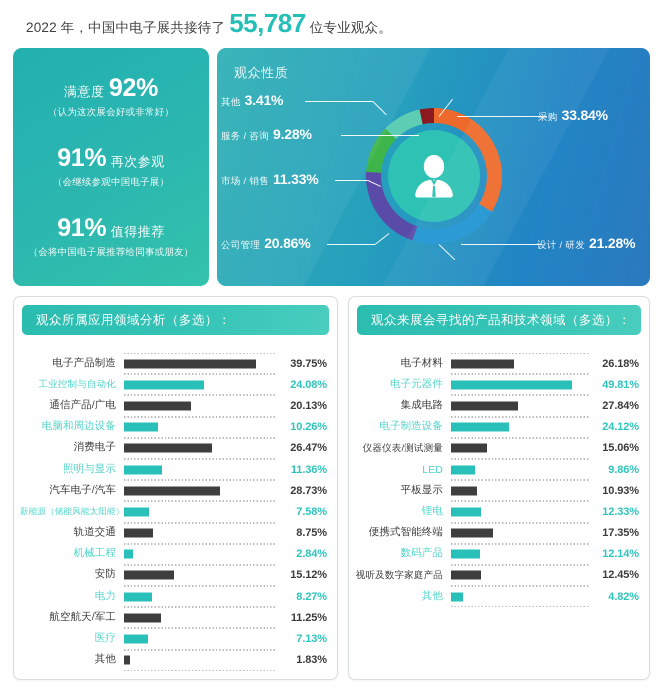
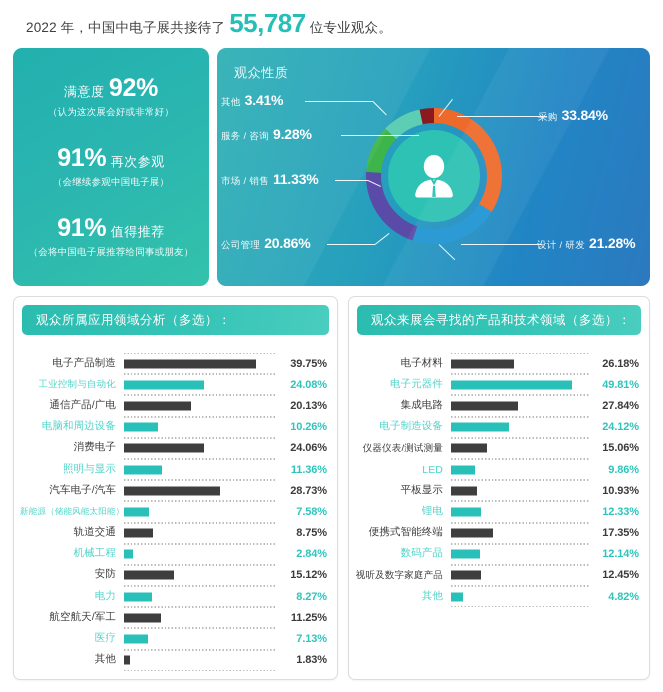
观众所属应用领域分析（多选）：/消费电子: 26.47% -> 24.06%
